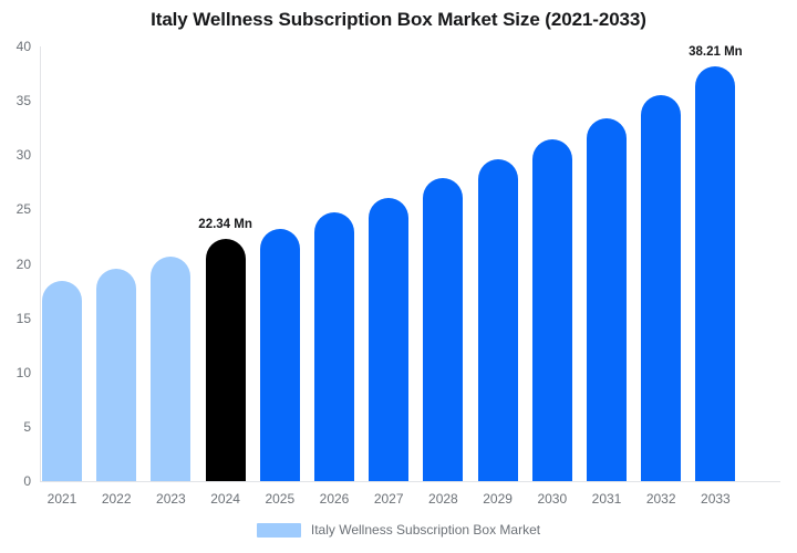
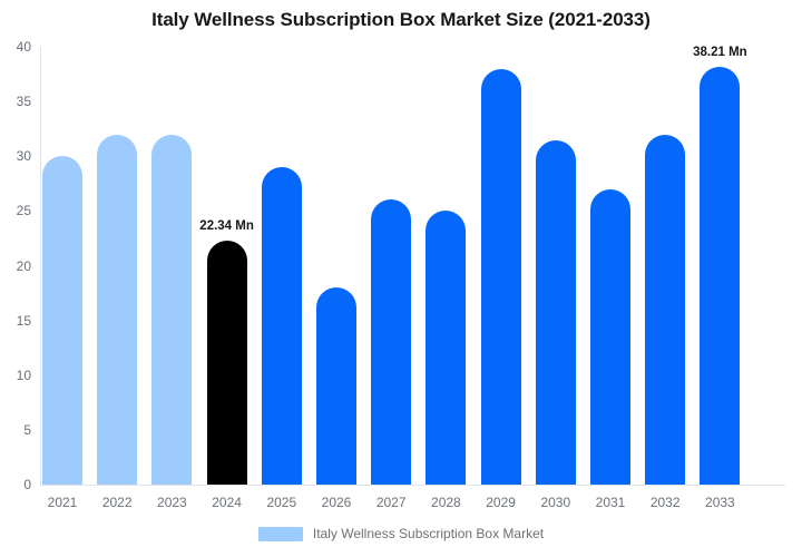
2021: 18 -> 30
2022: 20 -> 32
2023: 21 -> 32
2025: 23 -> 29
2026: 25 -> 18
2028: 28 -> 25
2029: 30 -> 38
2031: 33 -> 27
2032: 36 -> 32
